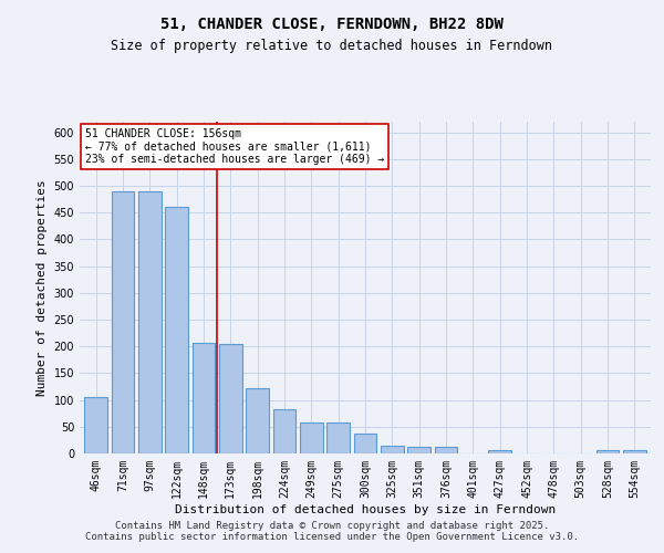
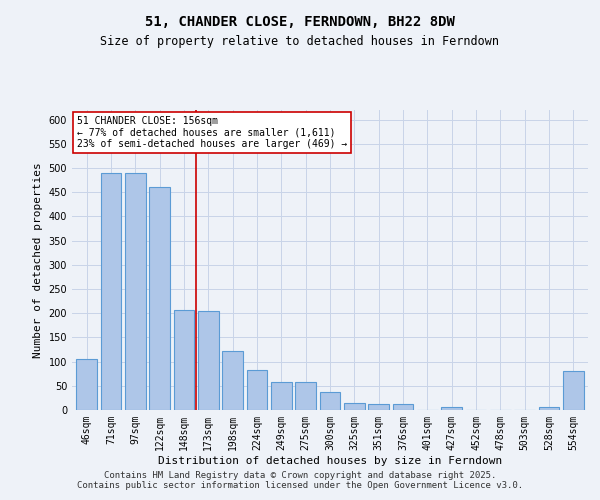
554sqm: 7 -> 80
